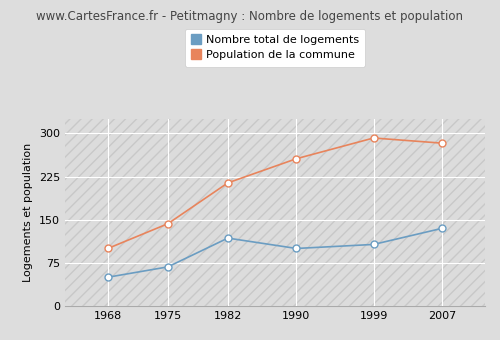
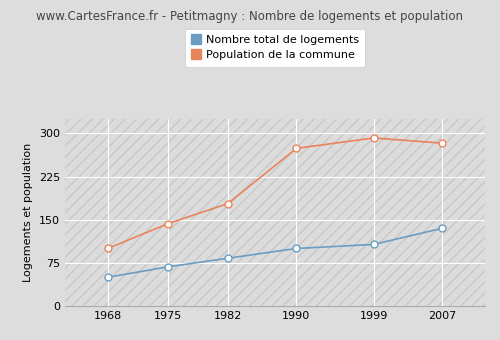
Nombre total de logements/1982: 118 -> 83
Population de la commune/1982: 214 -> 178
Population de la commune/1990: 256 -> 274
